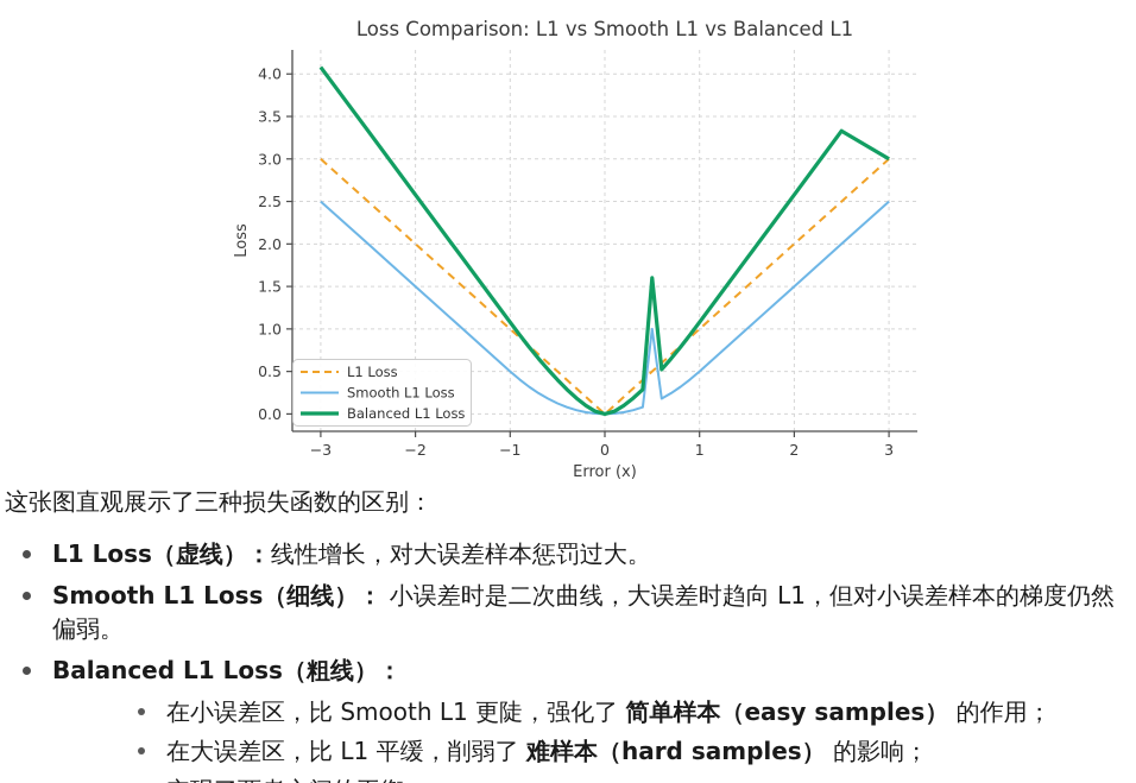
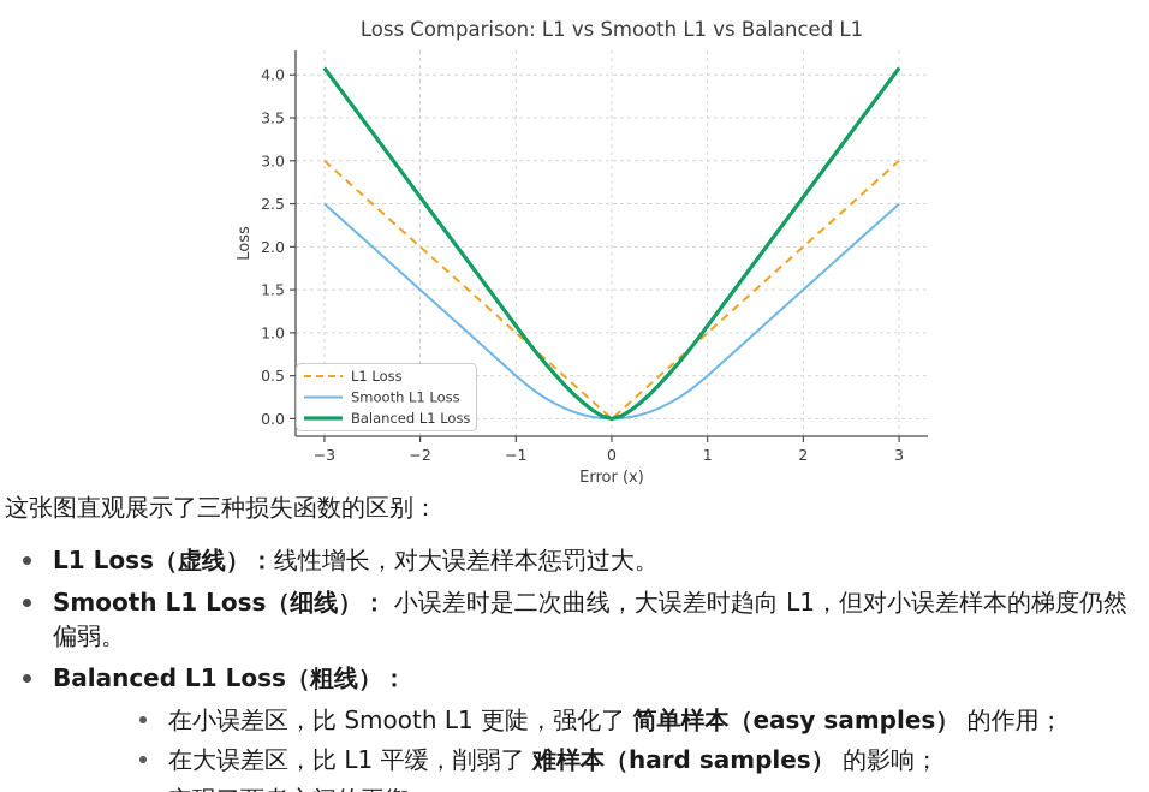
Smooth L1 Loss/0.5: 1.0 -> 0.1
Balanced L1 Loss/0.5: 1.6 -> 0.4
Balanced L1 Loss/3: 3.0 -> 4.1
